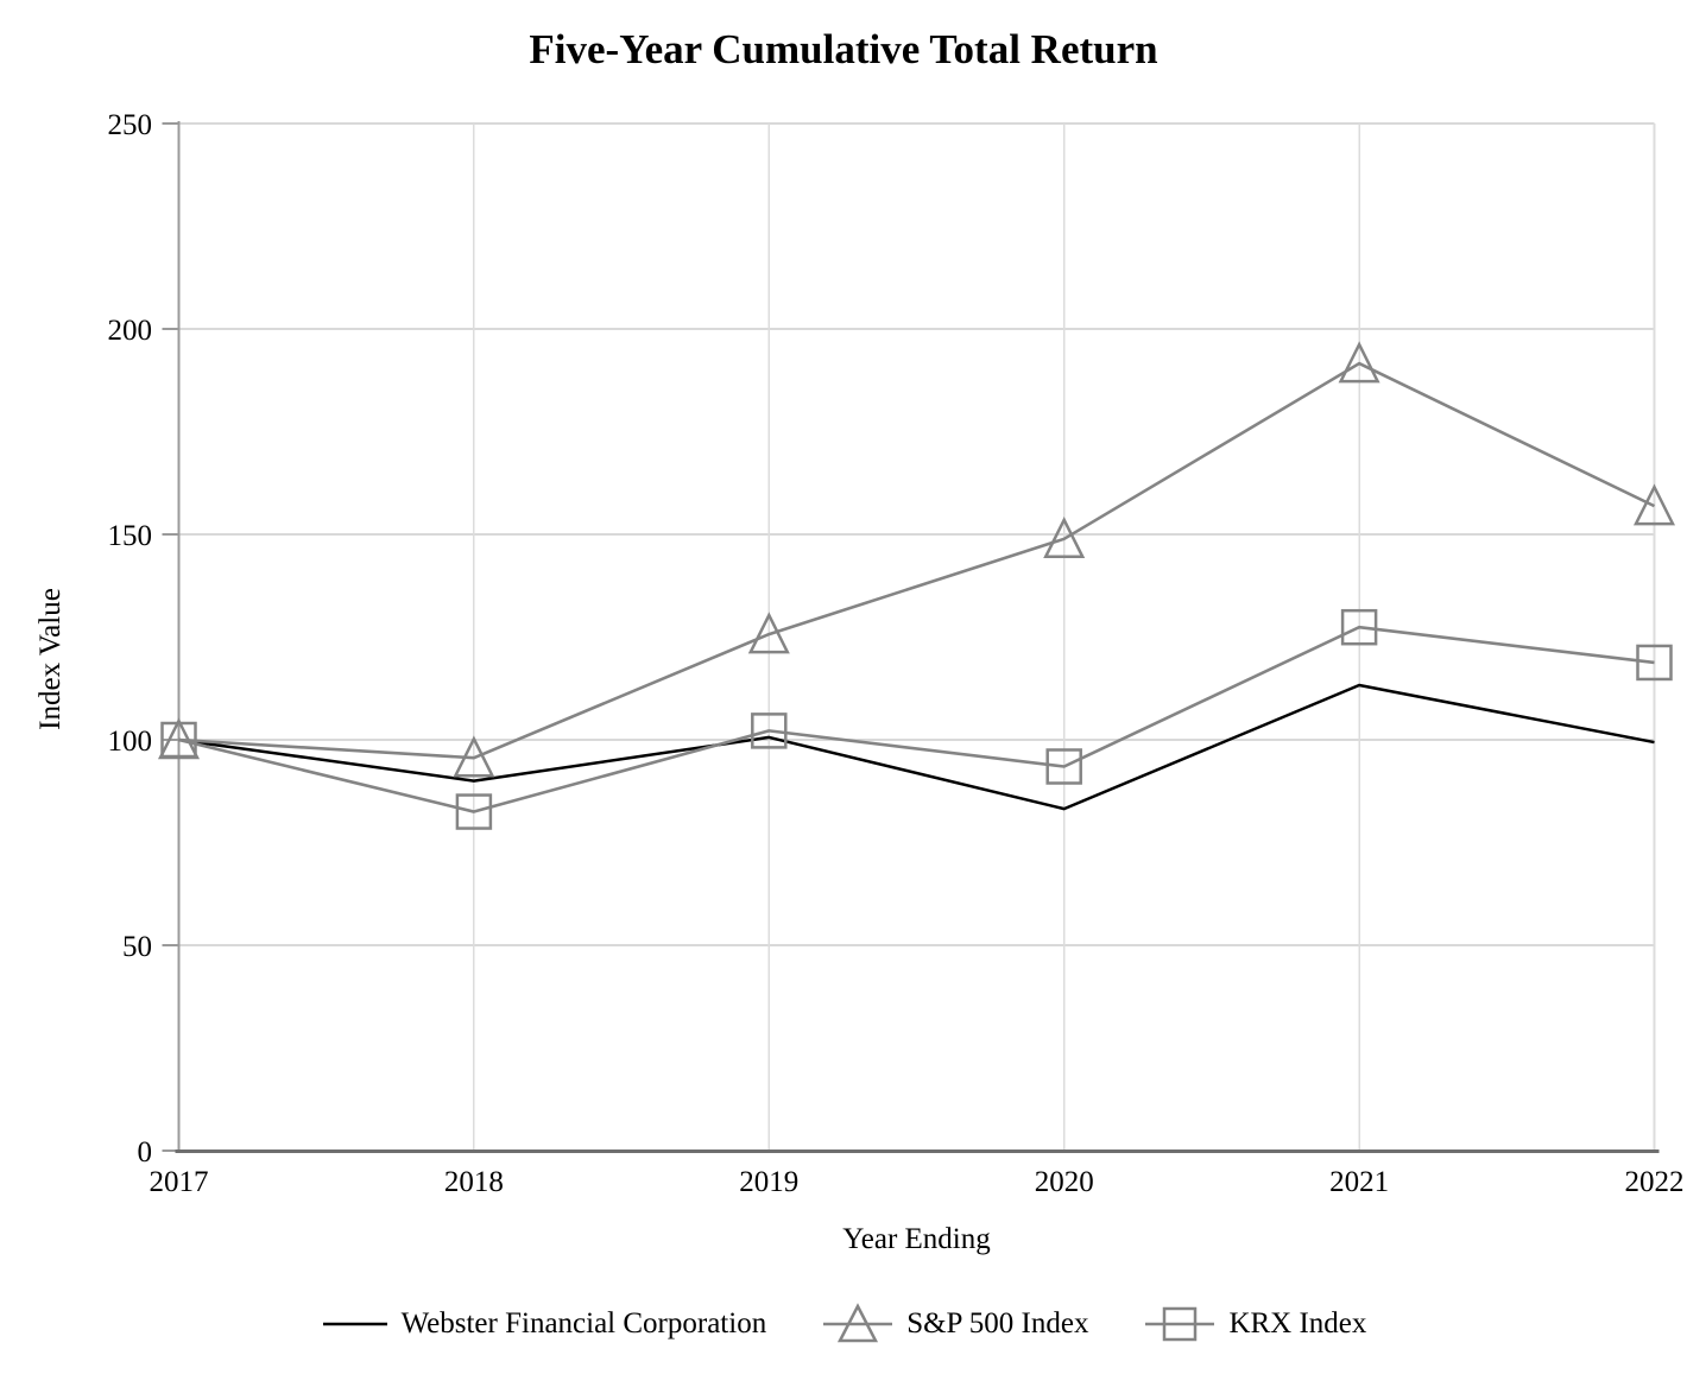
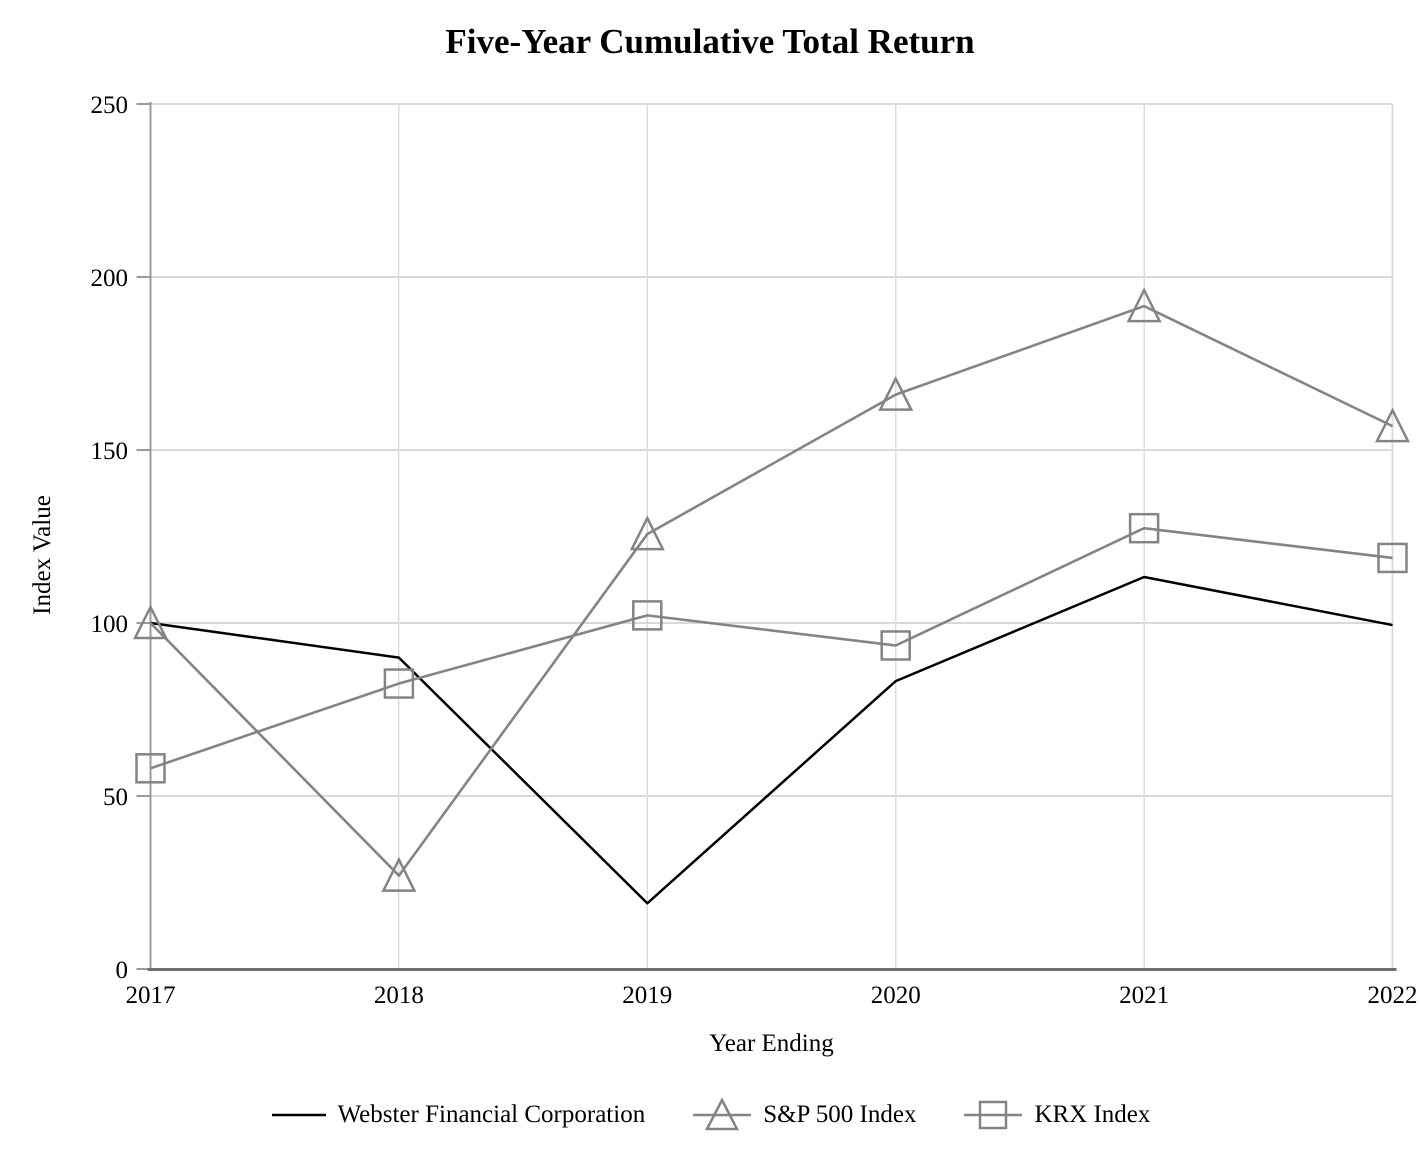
KRX Index/2017: 100 -> 58
S&P 500 Index/2018: 96 -> 27
Webster Financial Corporation/2019: 101 -> 19
S&P 500 Index/2020: 149 -> 166
